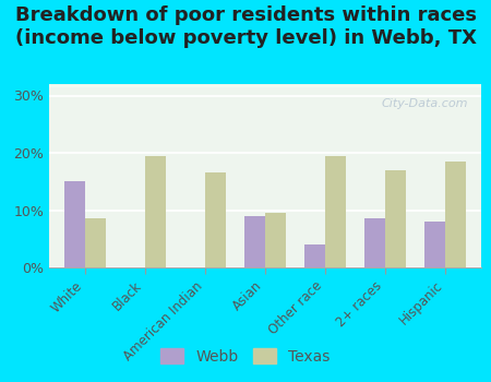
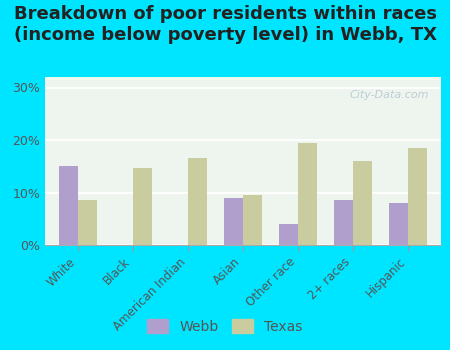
Texas/Black: 19.5% -> 14.6%
Texas/2+ races: 17.0% -> 16.0%
